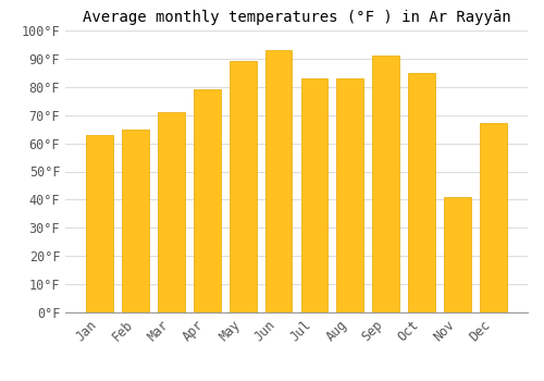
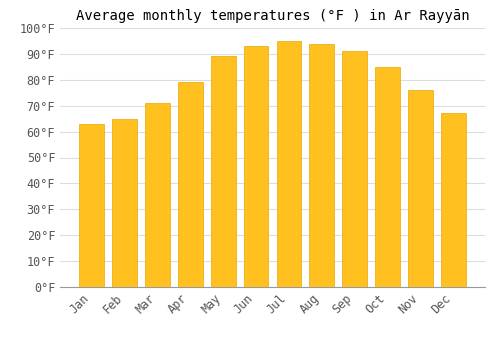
Jul: 83°F -> 95°F
Aug: 83°F -> 94°F
Nov: 41°F -> 76°F
